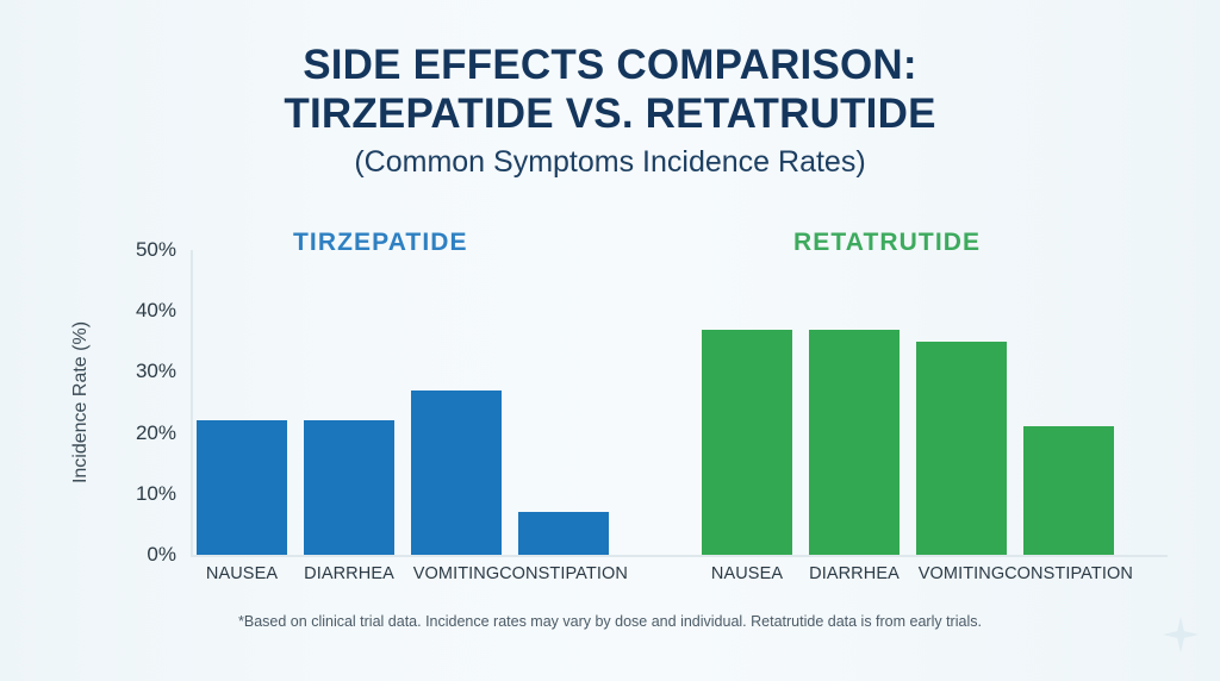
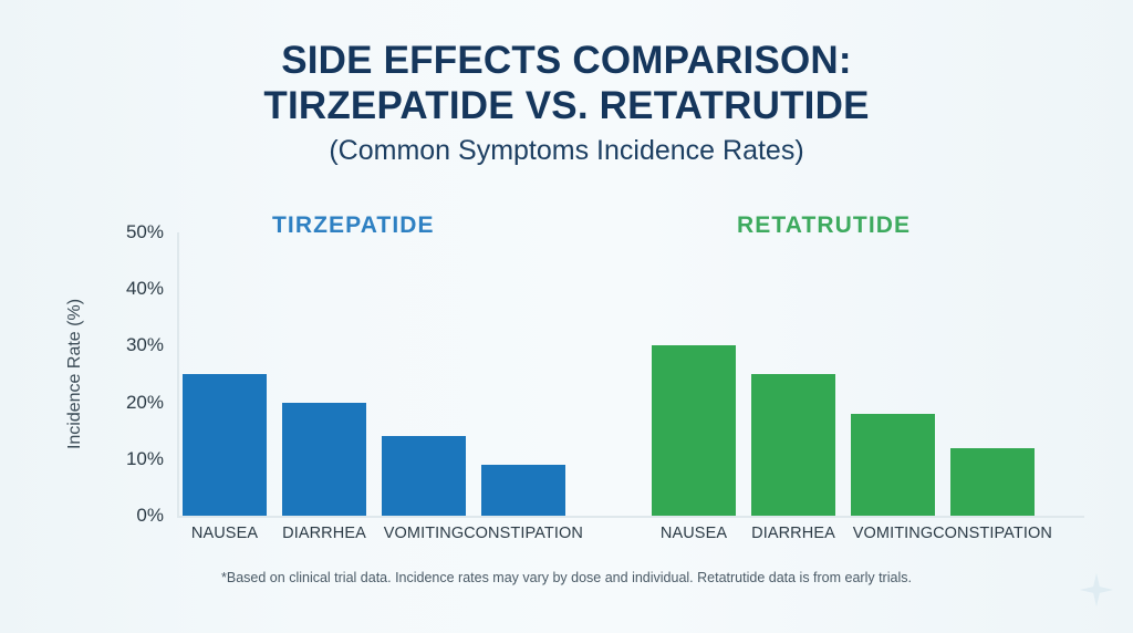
TIRZEPATIDE/NAUSEA: 22% -> 25%
RETATRUTIDE/NAUSEA: 37% -> 30%
TIRZEPATIDE/DIARRHEA: 22% -> 20%
RETATRUTIDE/DIARRHEA: 37% -> 25%
TIRZEPATIDE/VOMITING: 27% -> 14%
RETATRUTIDE/VOMITING: 35% -> 18%
TIRZEPATIDE/CONSTIPATION: 7% -> 9%
RETATRUTIDE/CONSTIPATION: 21% -> 12%
